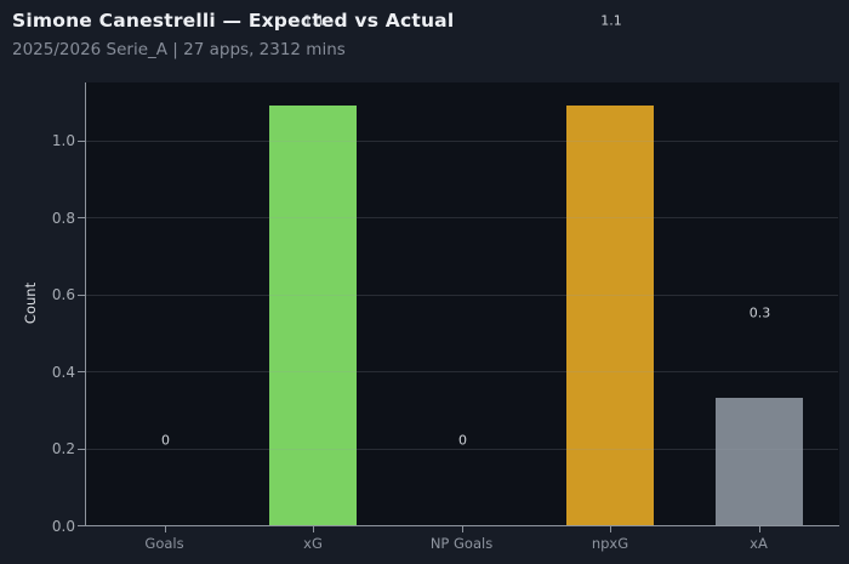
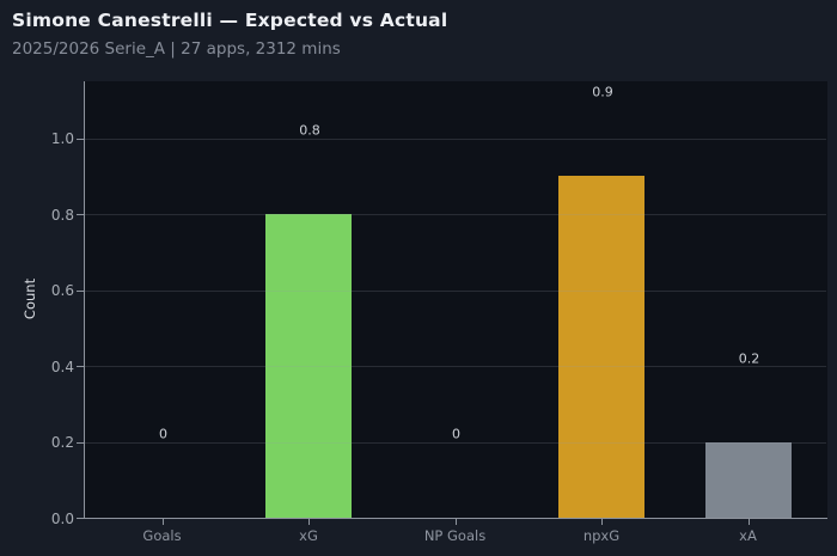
xG: 1.1 -> 0.8
npxG: 1.1 -> 0.9
xA: 0.3 -> 0.2
